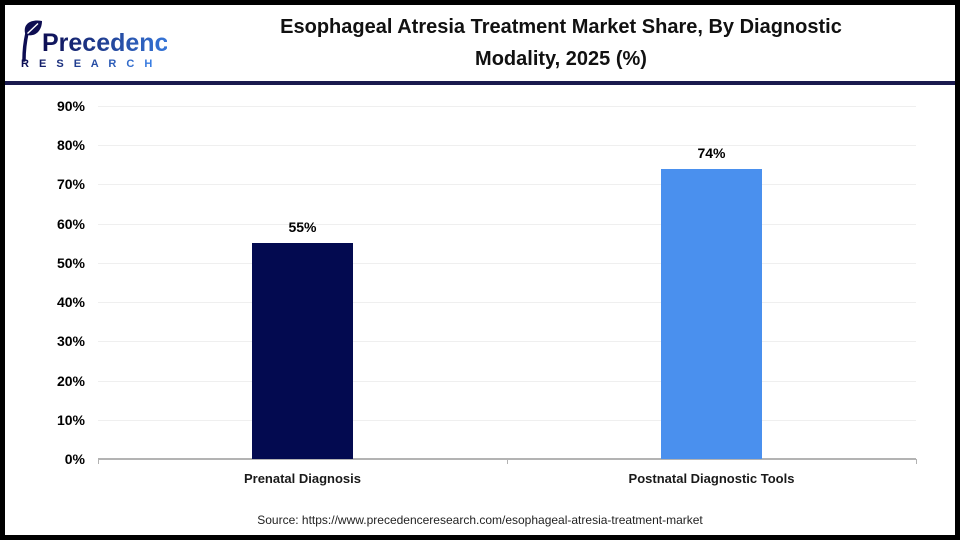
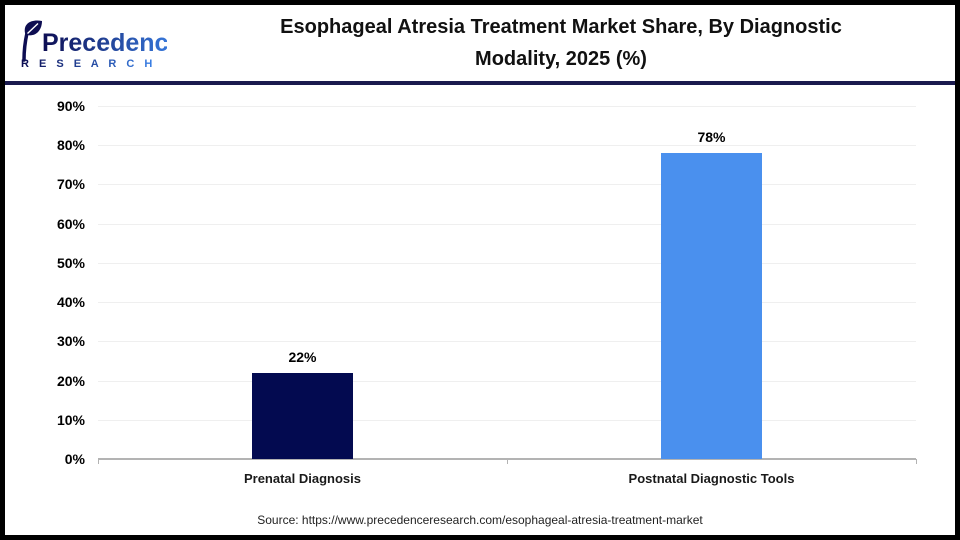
Prenatal Diagnosis: 55% -> 22%
Postnatal Diagnostic Tools: 74% -> 78%
